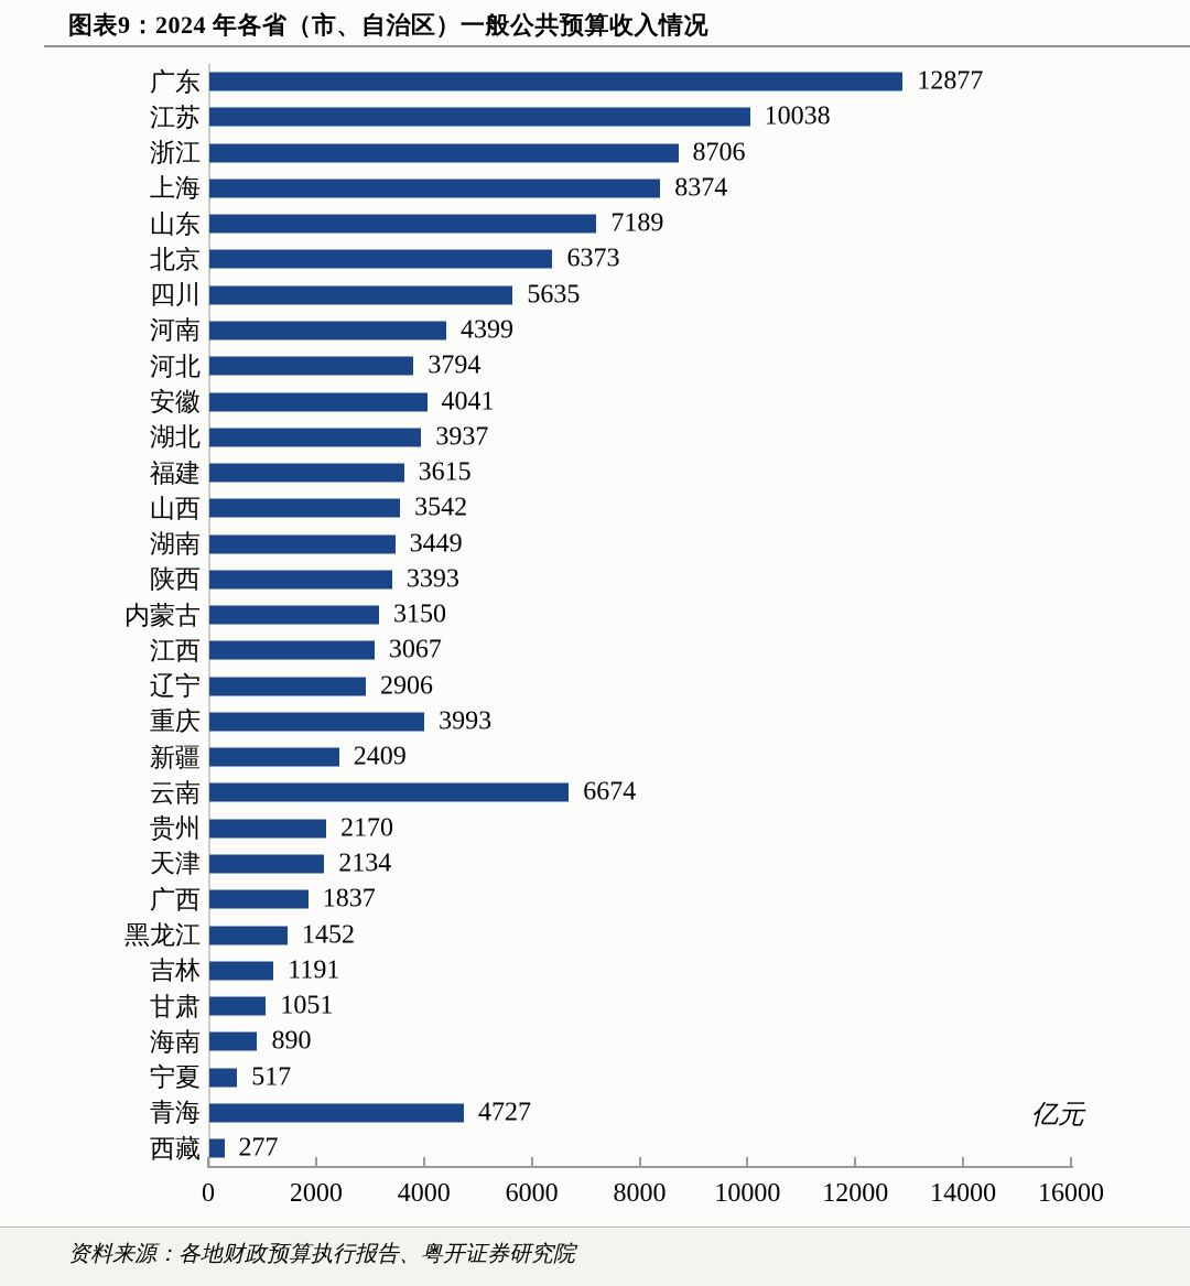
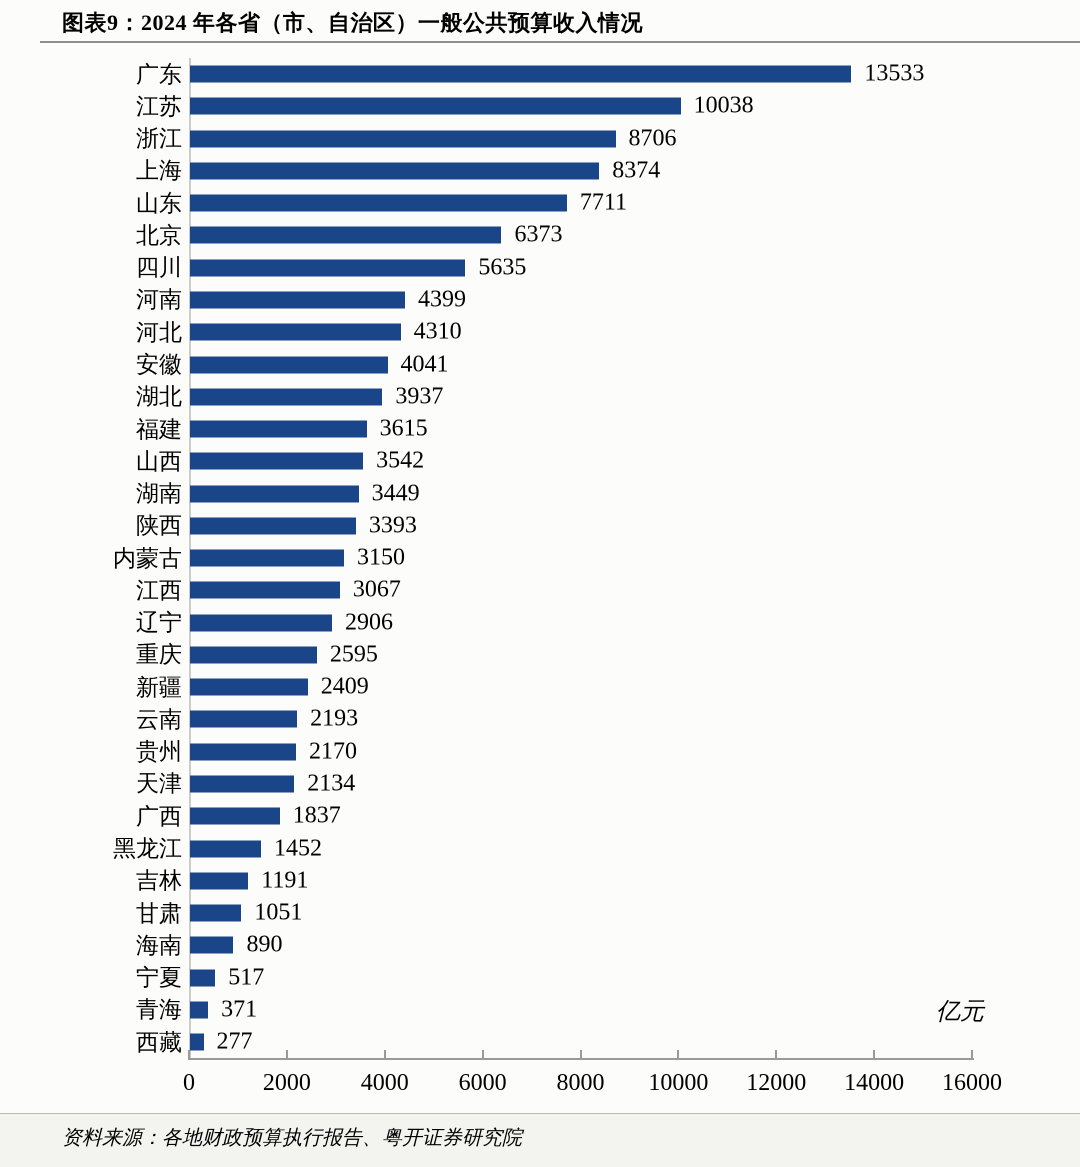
广东: 12877 -> 13533
山东: 7189 -> 7711
河北: 3794 -> 4310
重庆: 3993 -> 2595
云南: 6674 -> 2193
青海: 4727 -> 371
